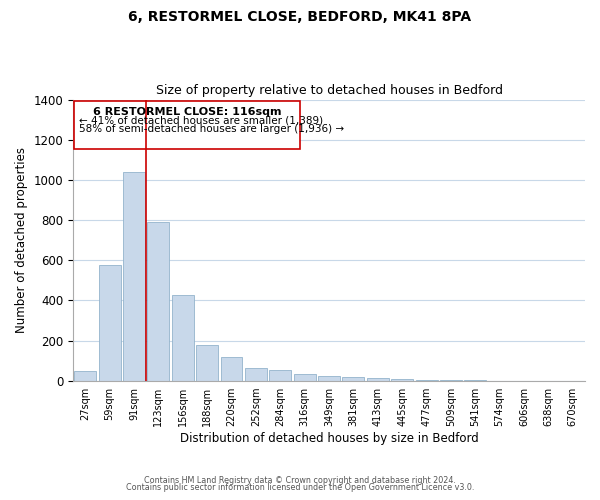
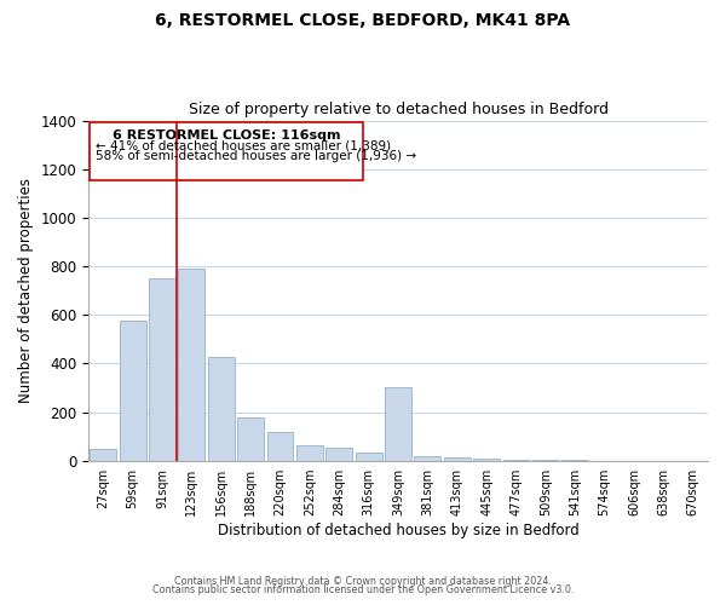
91sqm: 1040 -> 750
349sqm: 25 -> 300
